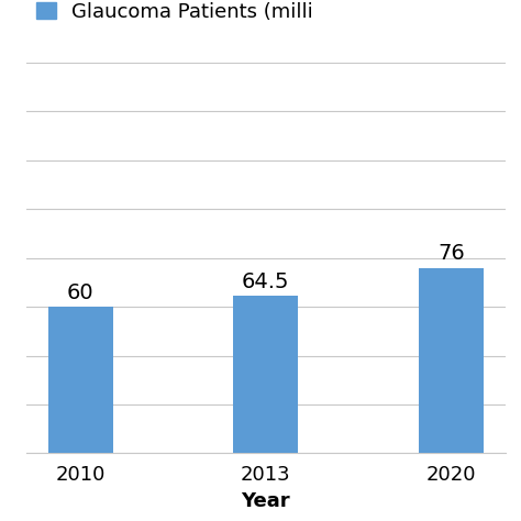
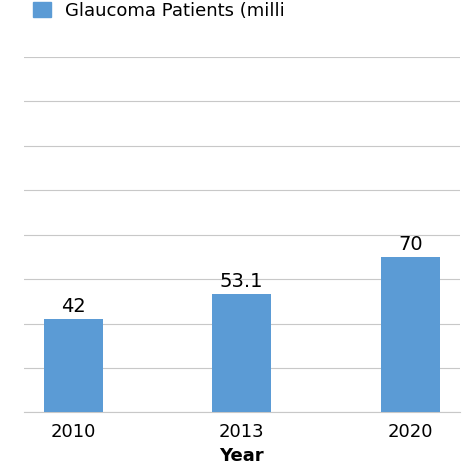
2010: 60 -> 42
2013: 64.5 -> 53.1
2020: 76 -> 70
